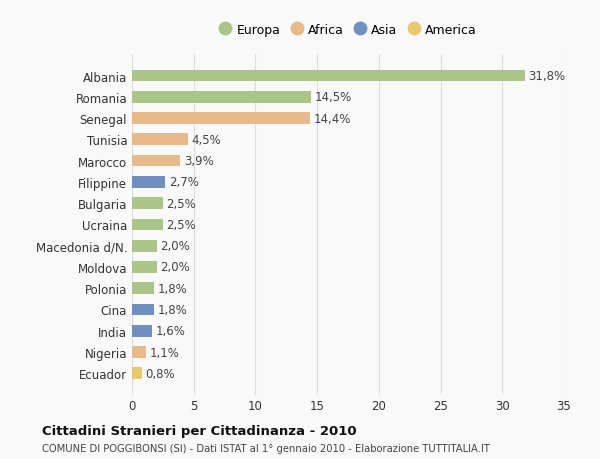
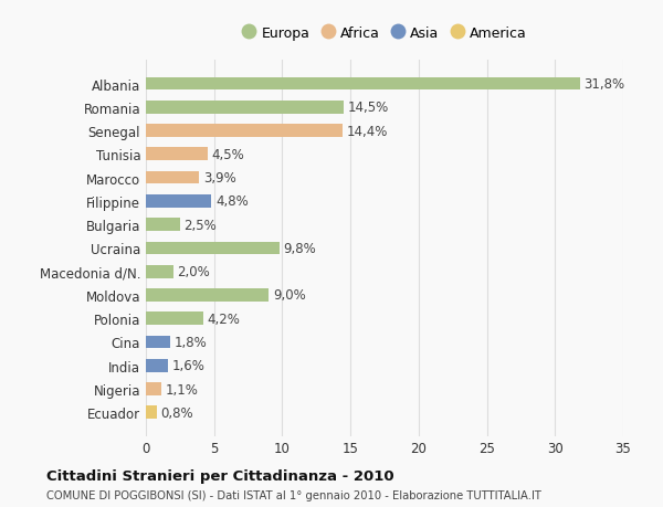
Filippine: 2,7% -> 4,8%
Ucraina: 2,5% -> 9,8%
Moldova: 2,0% -> 9,0%
Polonia: 1,8% -> 4,2%
